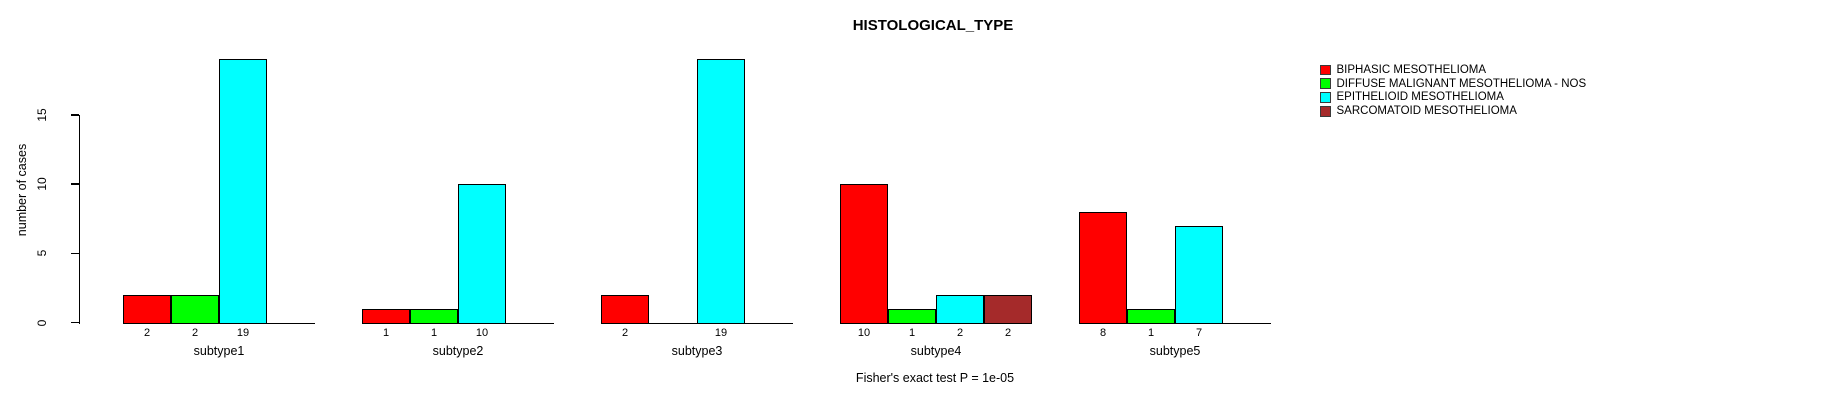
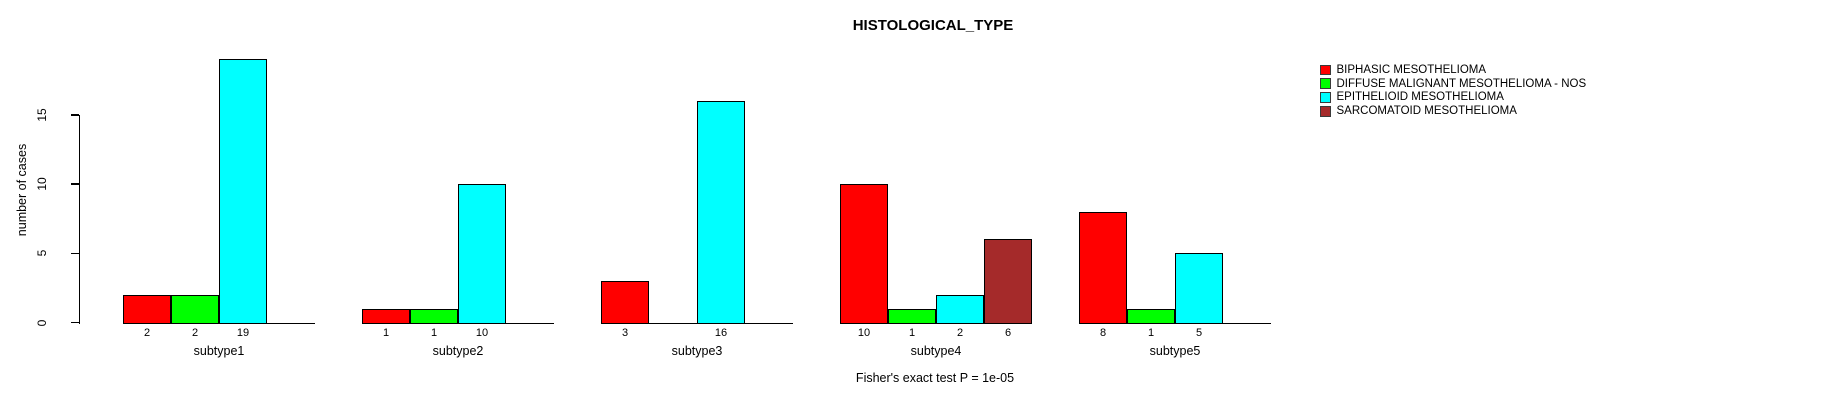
BIPHASIC MESOTHELIOMA/subtype3: 2 -> 3
EPITHELIOID MESOTHELIOMA/subtype3: 19 -> 16
SARCOMATOID MESOTHELIOMA/subtype4: 2 -> 6
EPITHELIOID MESOTHELIOMA/subtype5: 7 -> 5
